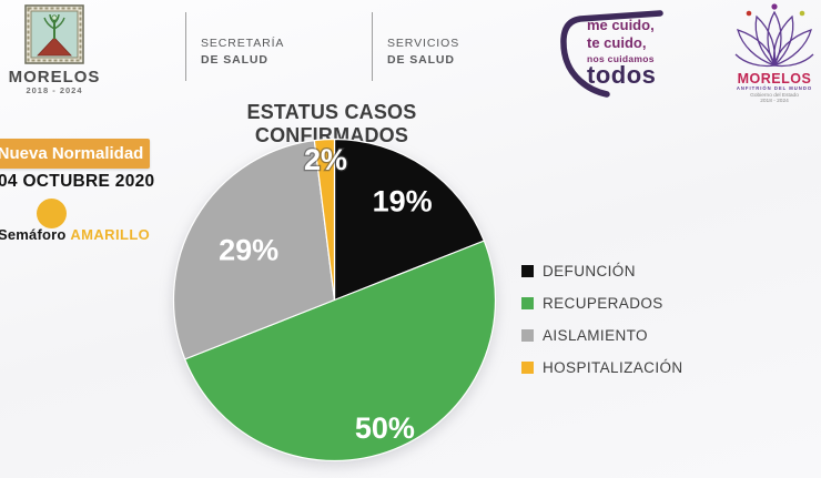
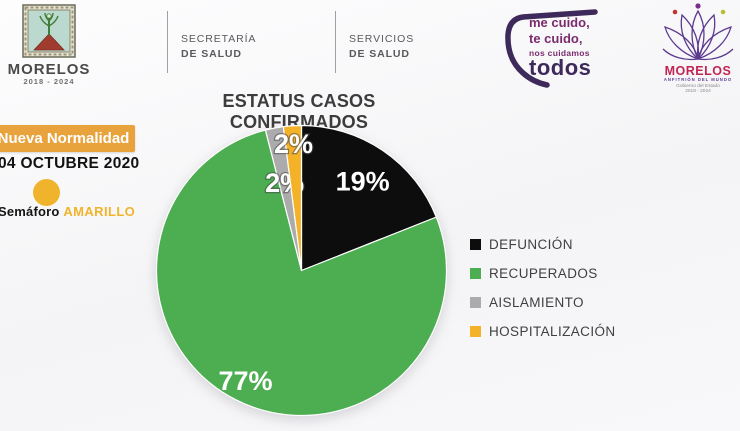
RECUPERADOS: 50% -> 77%
AISLAMIENTO: 29% -> 2%
